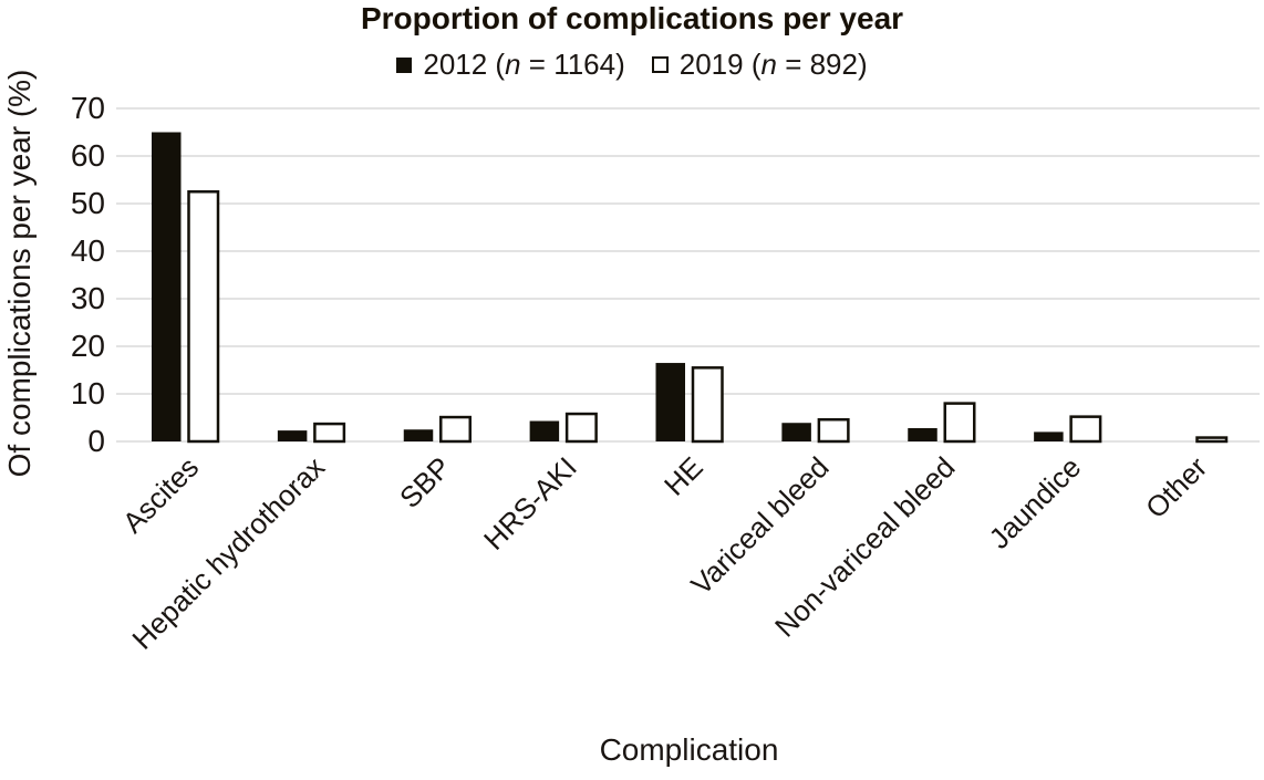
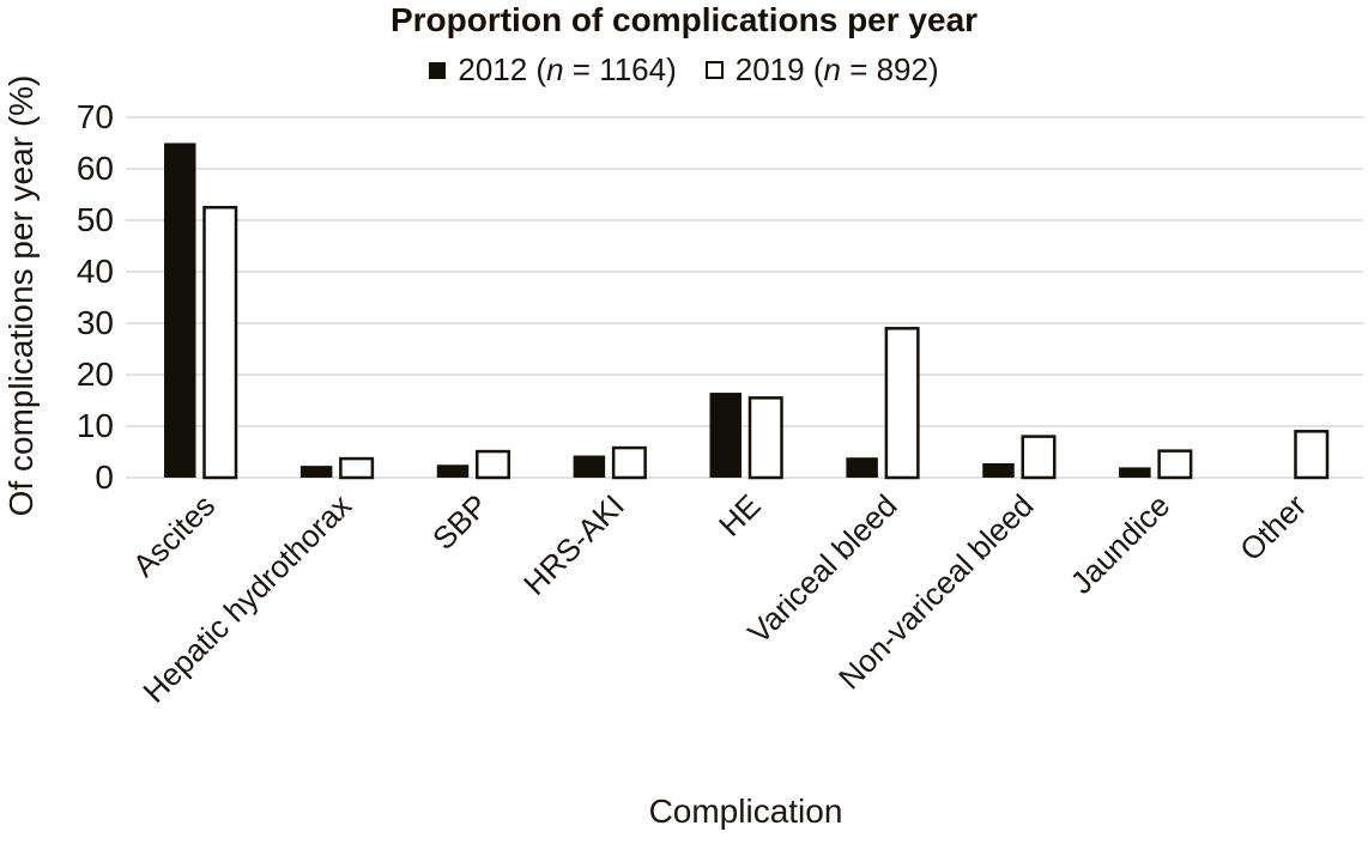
2019 (n = 892)/Variceal bleed: 5 -> 29
2019 (n = 892)/Other: 1 -> 9
